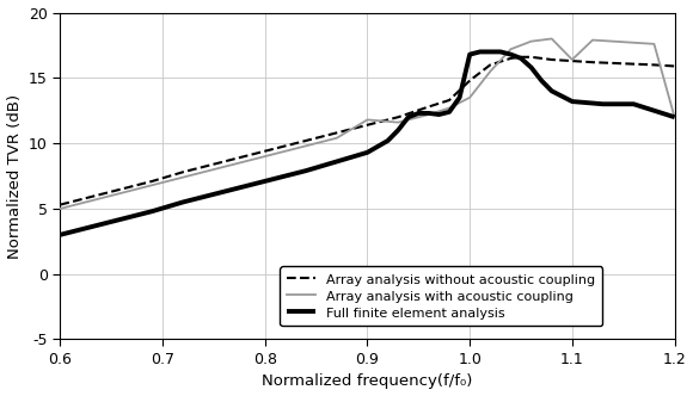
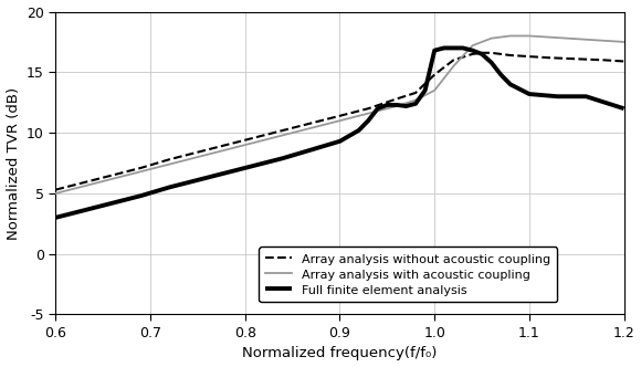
Array analysis with acoustic coupling/0.9: 11.8 -> 11.0
Array analysis with acoustic coupling/1.1: 16.4 -> 18.0
Array analysis with acoustic coupling/1.2: 12.0 -> 17.5
